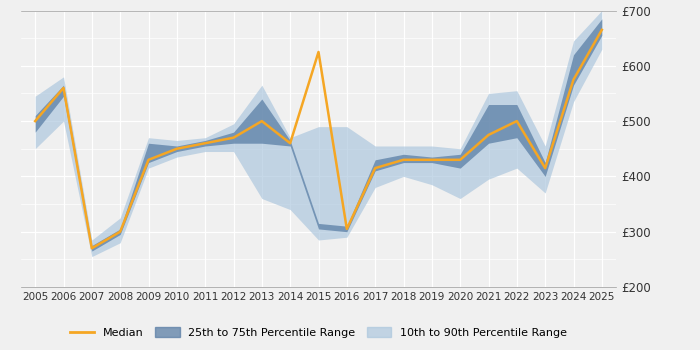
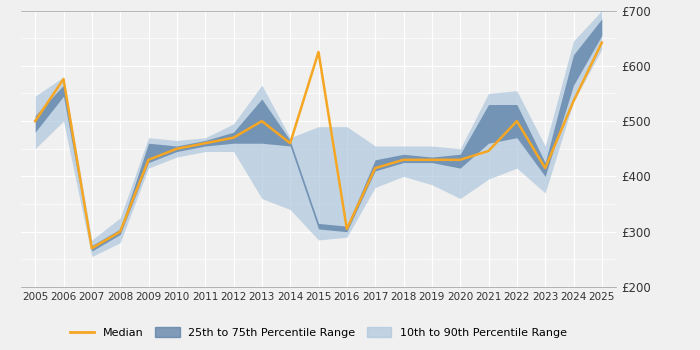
Median/2006: £560 -> £576
Median/2021: £475 -> £446
Median/2024: £575 -> £536
Median/2025: £665 -> £642
